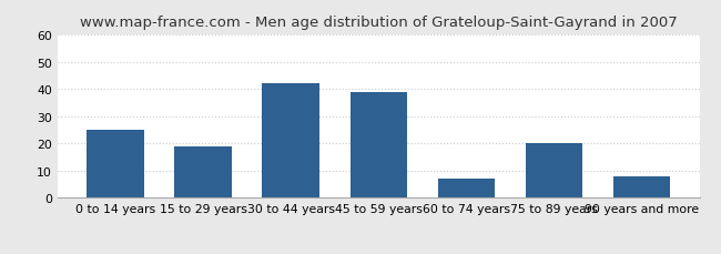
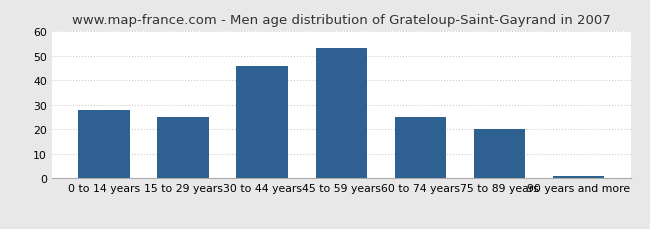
0 to 14 years: 25 -> 28
15 to 29 years: 19 -> 25
30 to 44 years: 42 -> 46
45 to 59 years: 39 -> 53
60 to 74 years: 7 -> 25
90 years and more: 8 -> 1
